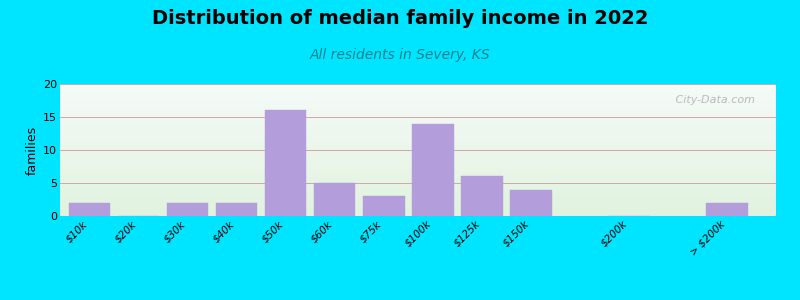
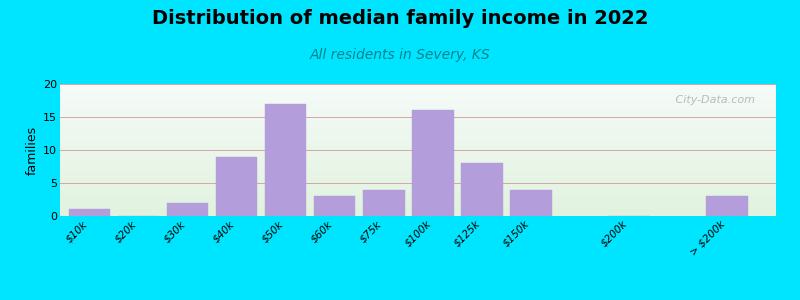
$10k: 2 -> 1
$40k: 2 -> 9
$50k: 16 -> 17
$60k: 5 -> 3
$75k: 3 -> 4
$100k: 14 -> 16
$125k: 6 -> 8
> $200k: 2 -> 3
